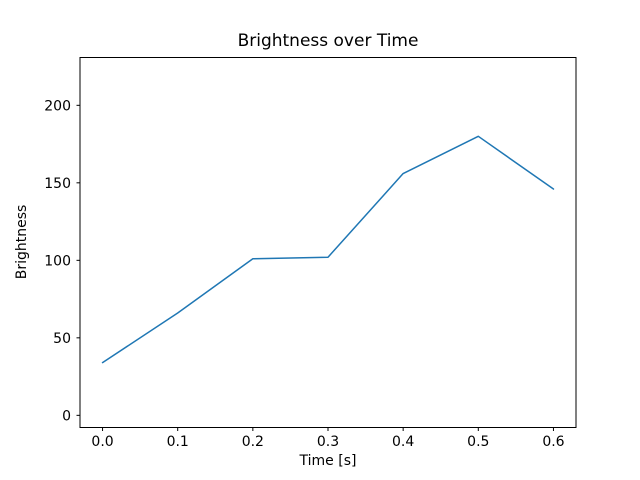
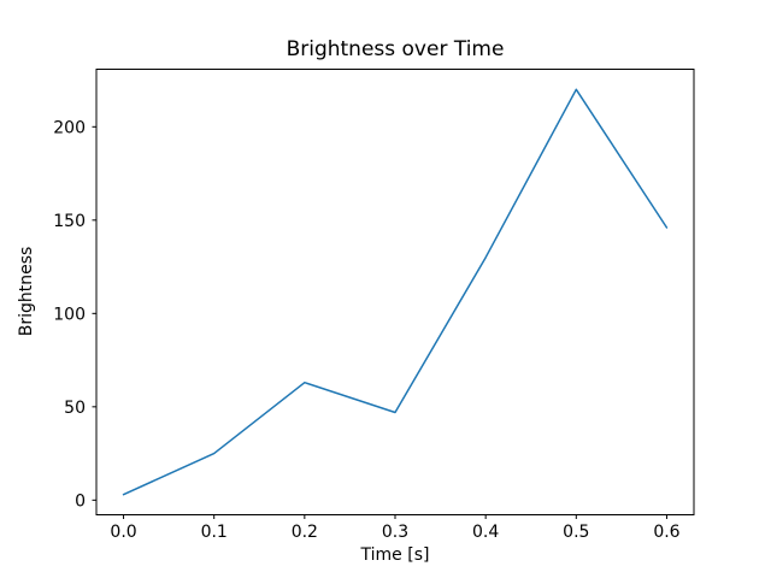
0.0: 34 -> 3
0.1: 66 -> 25
0.2: 101 -> 63
0.3: 102 -> 47
0.4: 156 -> 130
0.5: 180 -> 220
